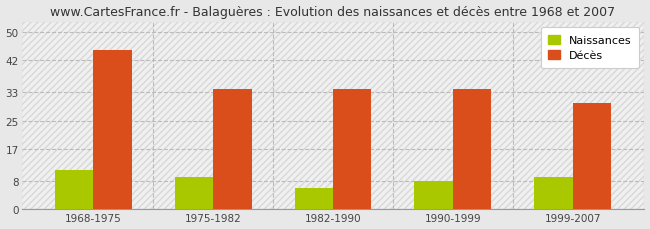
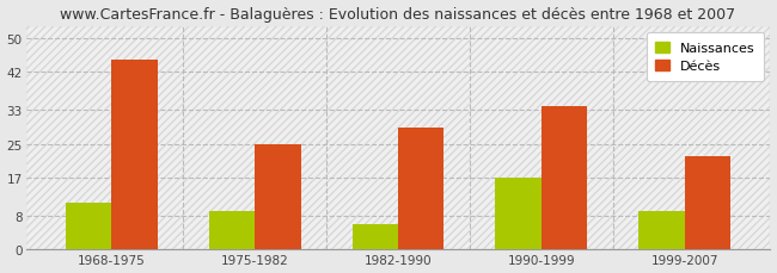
Décès/1975-1982: 34 -> 25
Décès/1982-1990: 34 -> 29
Naissances/1990-1999: 8 -> 17
Décès/1999-2007: 30 -> 22
